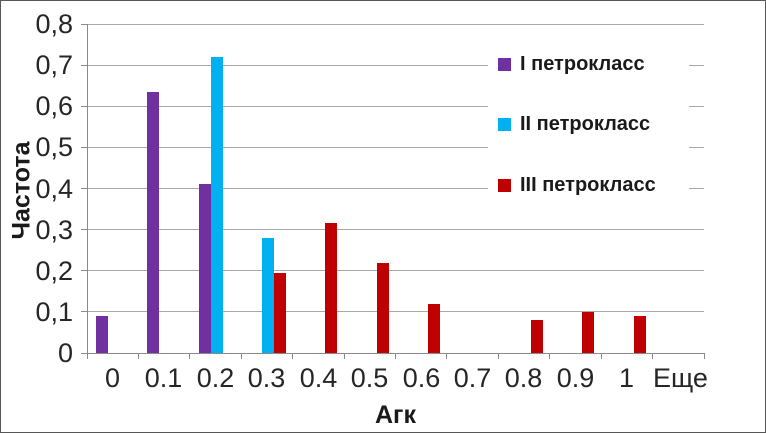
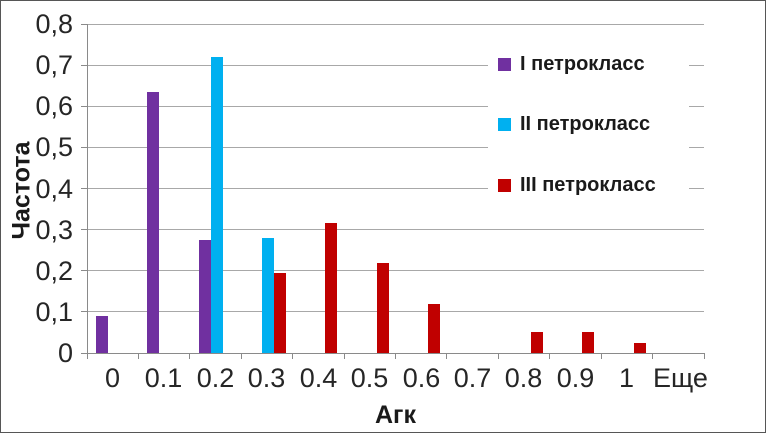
I петрокласс/0.2: 0,41 -> 0,28
III петрокласс/0.8: 0,08 -> 0,05
III петрокласс/0.9: 0,10 -> 0,05
III петрокласс/1: 0,09 -> 0,03
